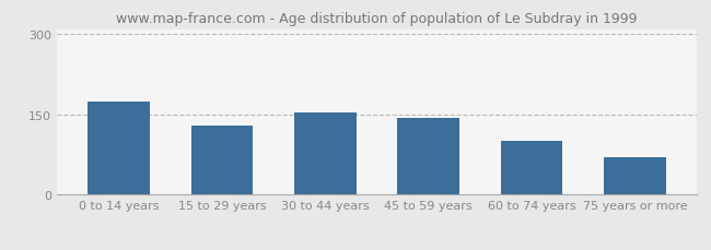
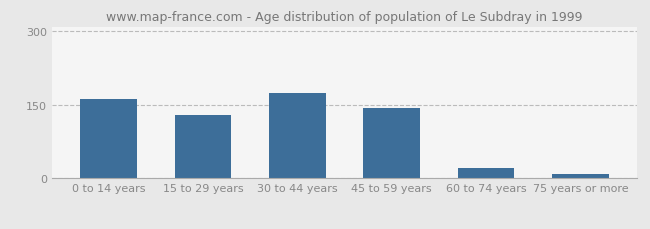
0 to 14 years: 175 -> 163
30 to 44 years: 155 -> 175
60 to 74 years: 100 -> 22
75 years or more: 70 -> 10
